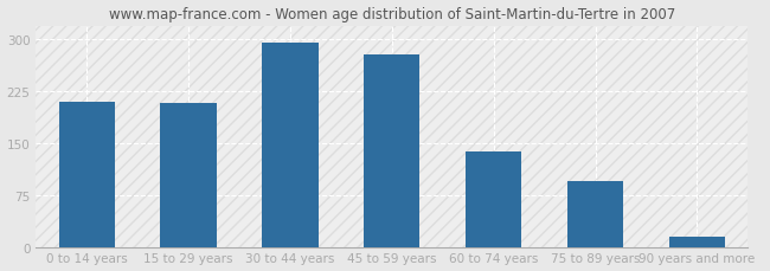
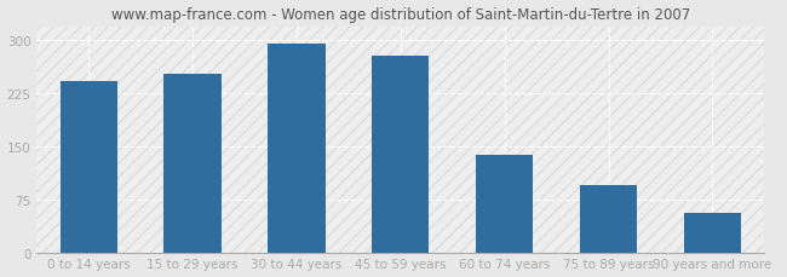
0 to 14 years: 210 -> 242
15 to 29 years: 208 -> 252
90 years and more: 15 -> 56
